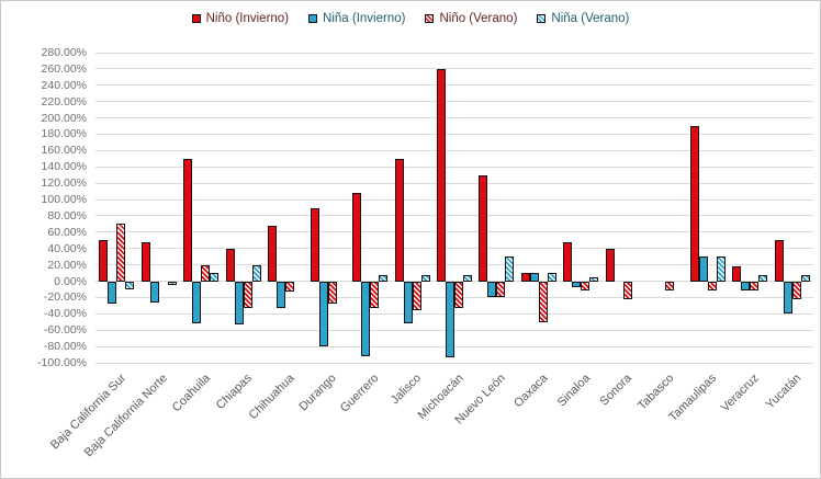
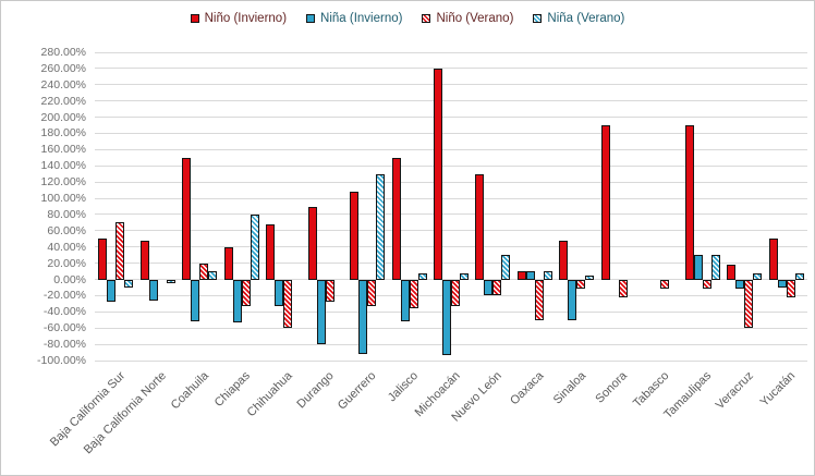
Niña (Verano)/Chiapas: 20% -> 80%
Niño (Verano)/Chihuahua: -10% -> -60%
Niña (Verano)/Guerrero: 10% -> 130%
Niña (Invierno)/Sinaloa: -10% -> -50%
Niño (Invierno)/Sonora: 40% -> 190%
Niño (Verano)/Veracruz: -10% -> -60%
Niña (Invierno)/Yucatán: -40% -> -10%
